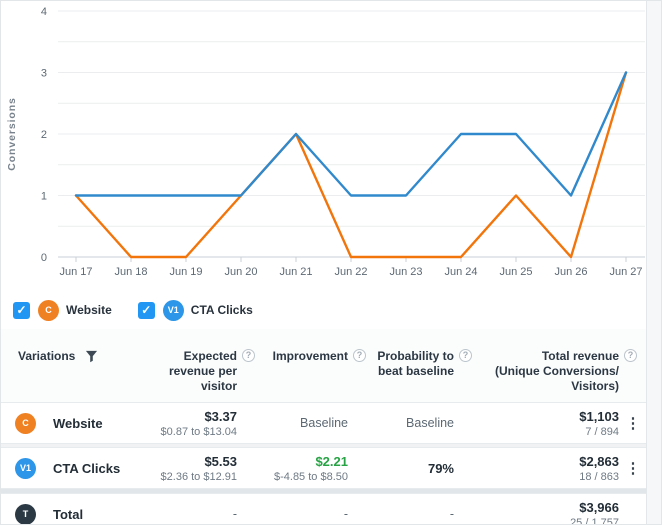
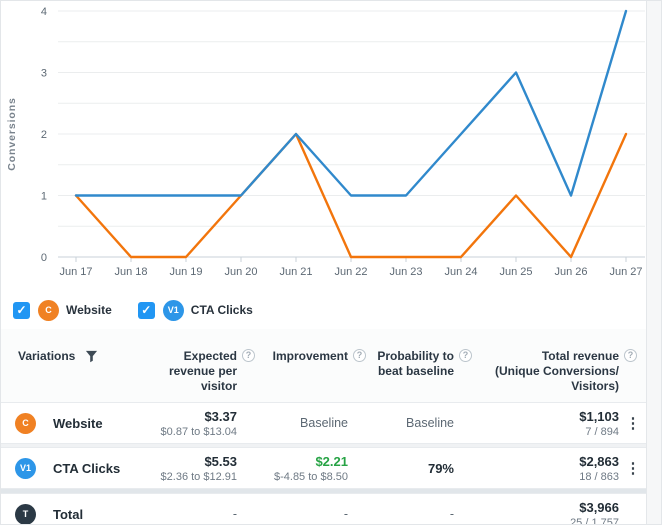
CTA Clicks/Jun 25: 2 -> 3
Website/Jun 27: 3 -> 2
CTA Clicks/Jun 27: 3 -> 4
